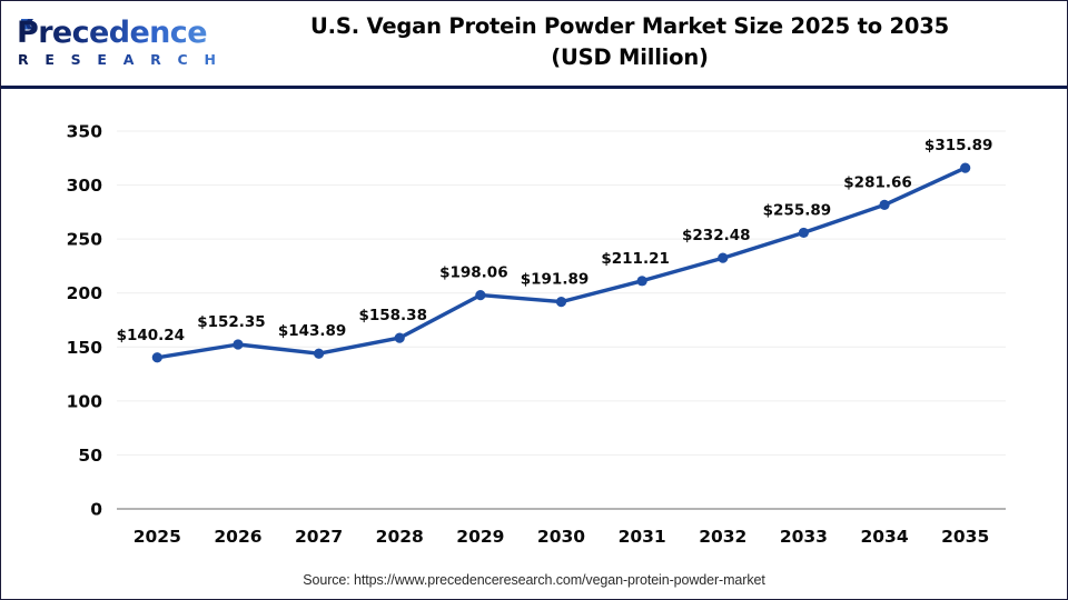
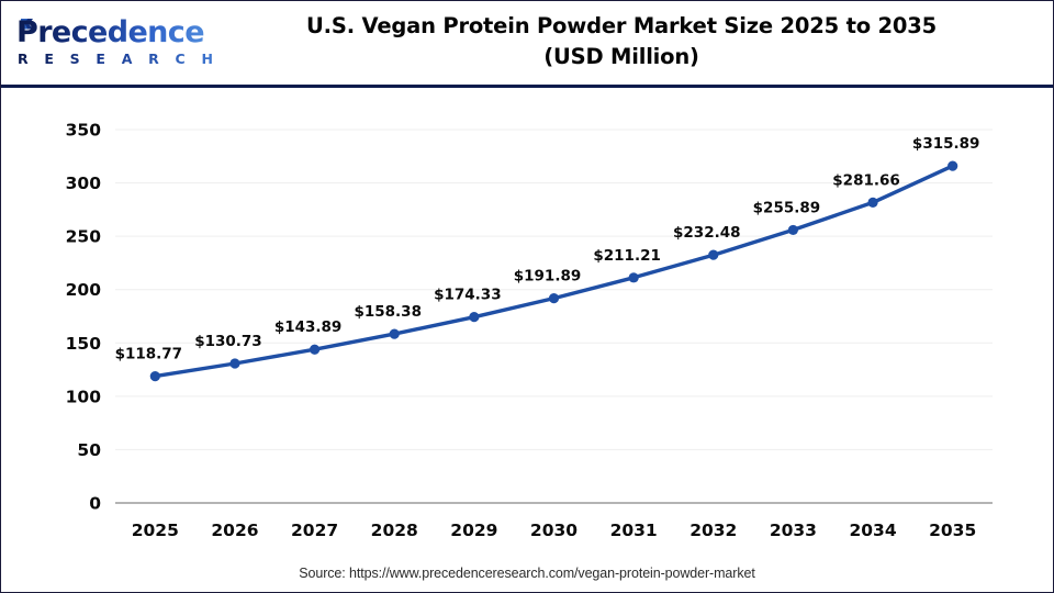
2025: $140.24 -> $118.77
2026: $152.35 -> $130.73
2029: $198.06 -> $174.33
